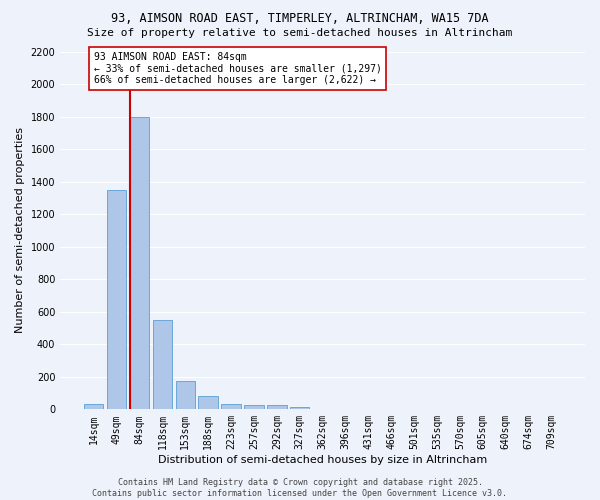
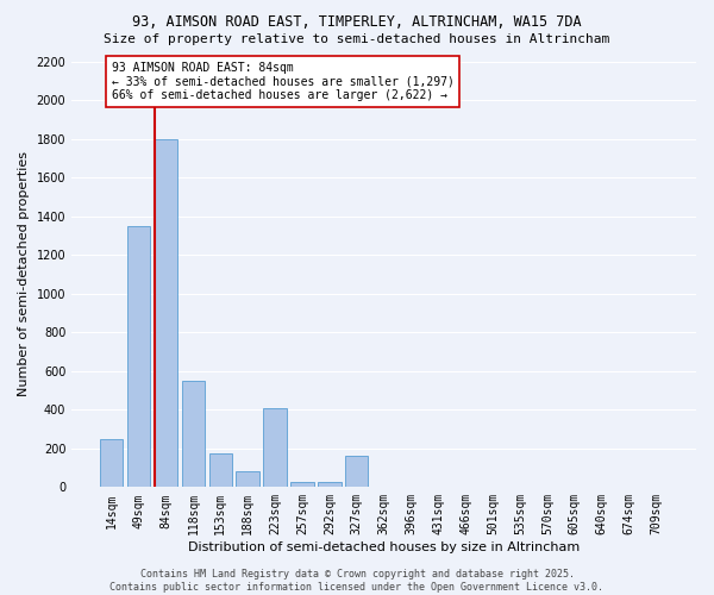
14sqm: 40 -> 250
223sqm: 40 -> 410
327sqm: 20 -> 160
